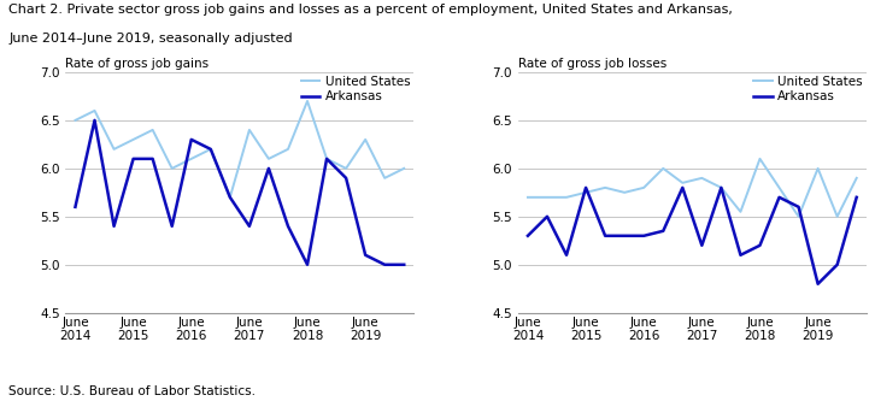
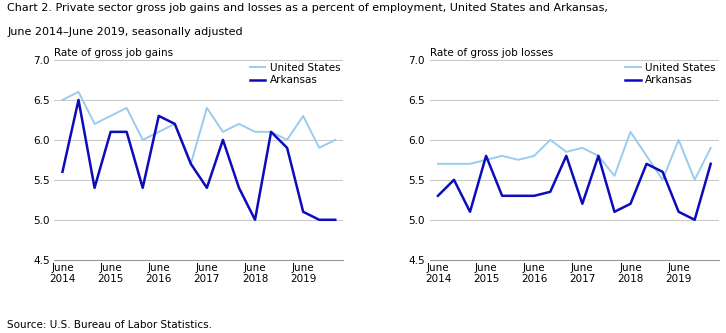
Rate of gross job gains/United States/June 2018: 6.7 -> 6.1
Rate of gross job losses/Arkansas/June 2019: 4.80 -> 5.10
